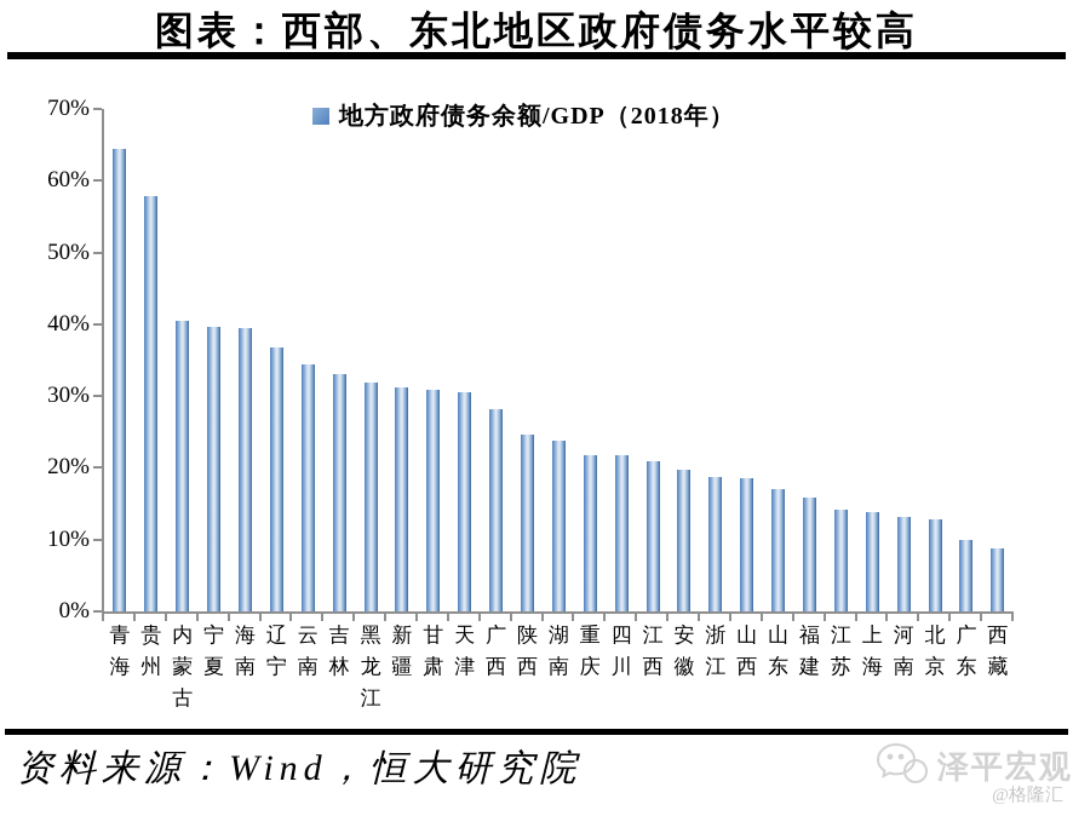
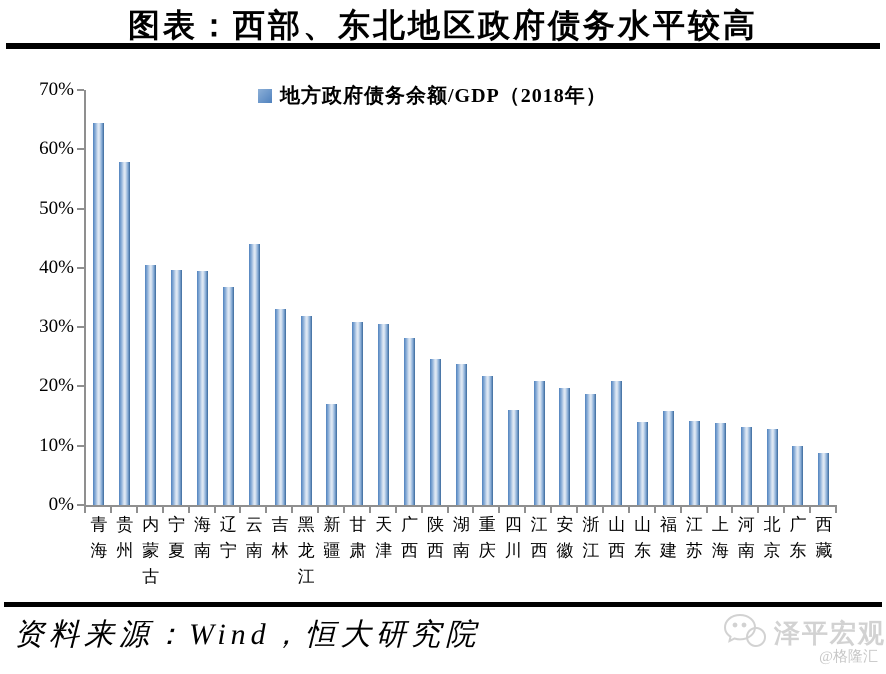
云南: 34% -> 44%
新疆: 31% -> 17%
四川: 22% -> 16%
山西: 19% -> 21%
山东: 17% -> 14%
